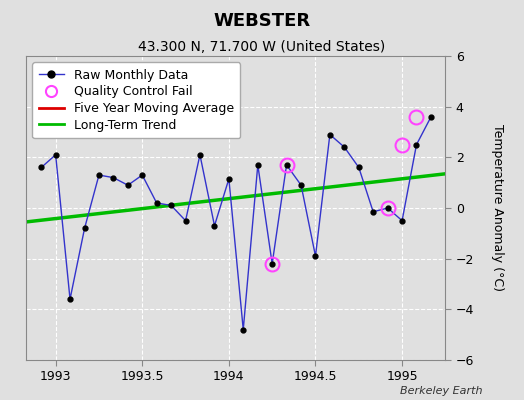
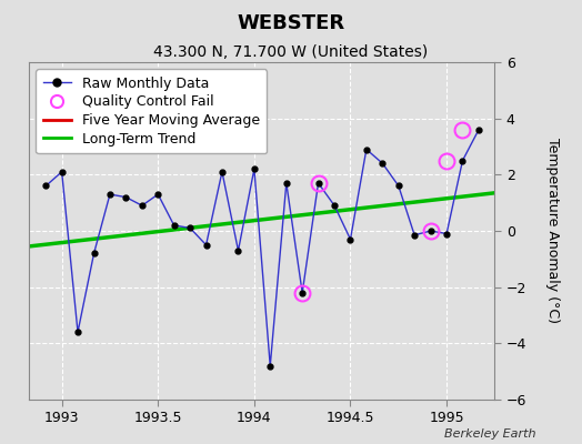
Raw Monthly Data/1994: 1.15 -> 2.20
Raw Monthly Data/1994.5: -1.90 -> -0.30
Raw Monthly Data/1995: -0.50 -> -0.10
